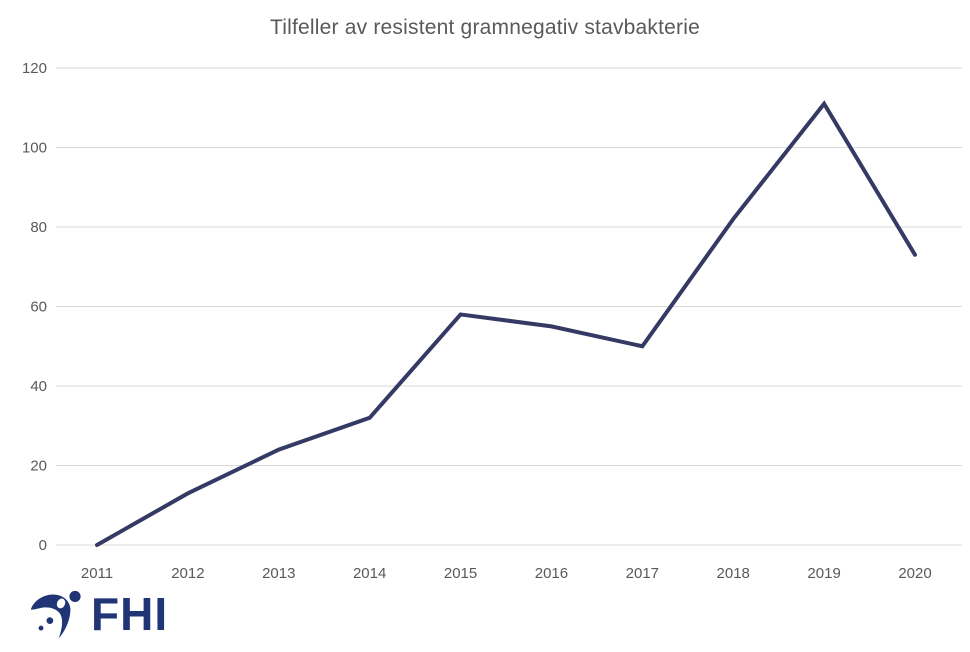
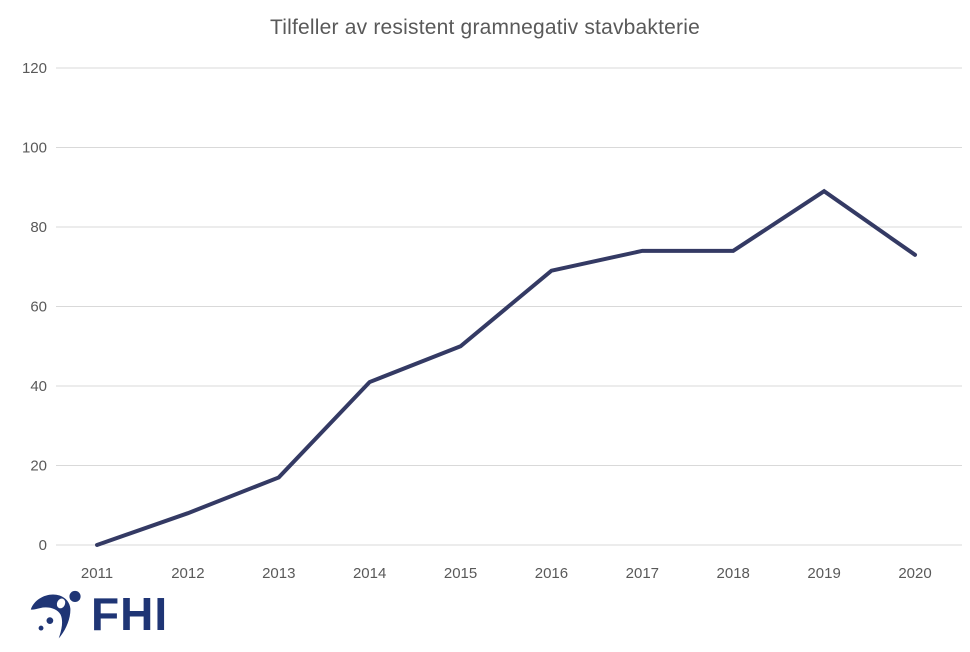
2012: 13 -> 8
2013: 24 -> 17
2014: 32 -> 41
2015: 58 -> 50
2016: 55 -> 69
2017: 50 -> 74
2018: 82 -> 74
2019: 111 -> 89
